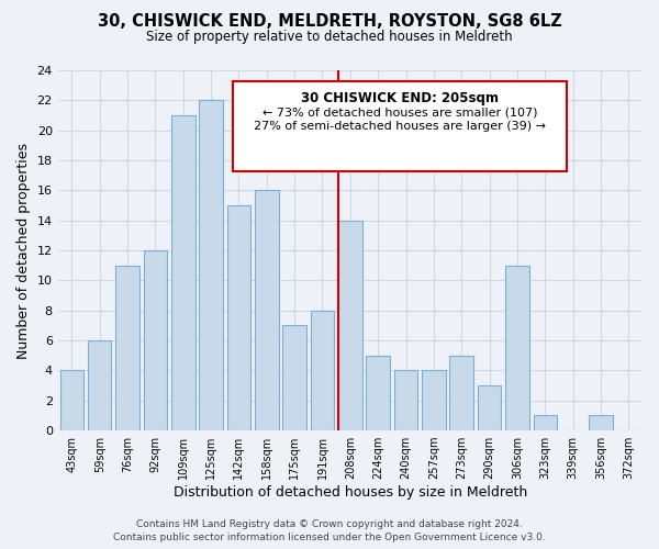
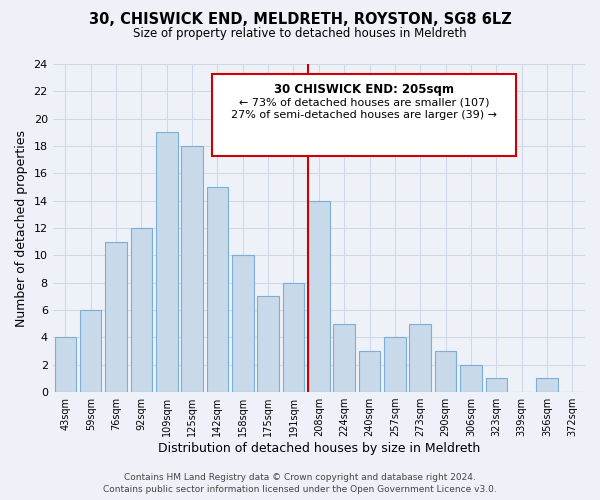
109sqm: 21 -> 19
125sqm: 22 -> 18
158sqm: 16 -> 10
240sqm: 4 -> 3
306sqm: 11 -> 2
